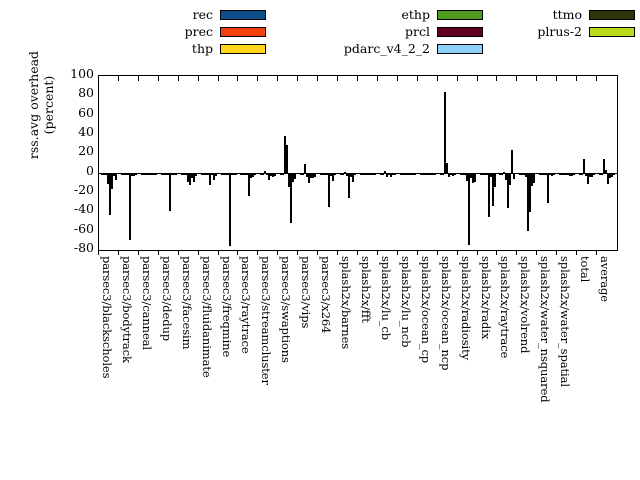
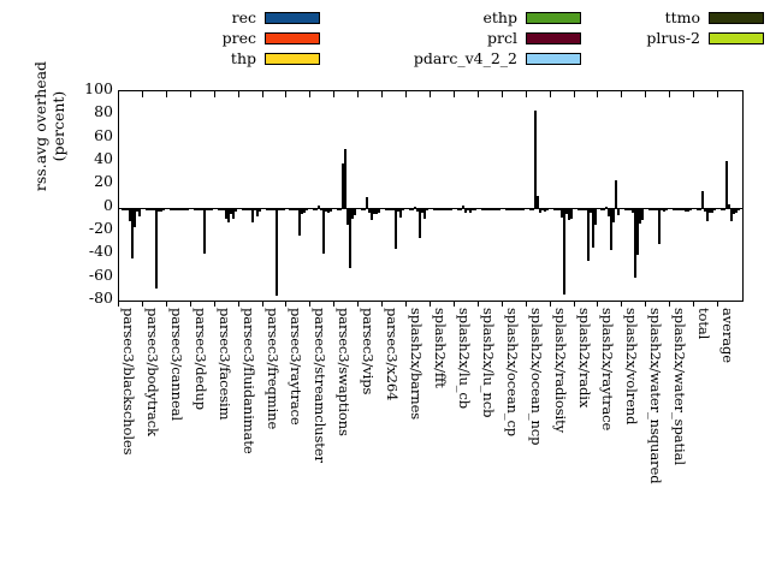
prcl/parsec3/streamcluster: -10 -> -40
ethp/parsec3/swaptions: 30 -> 50
thp/average: 10 -> 40
